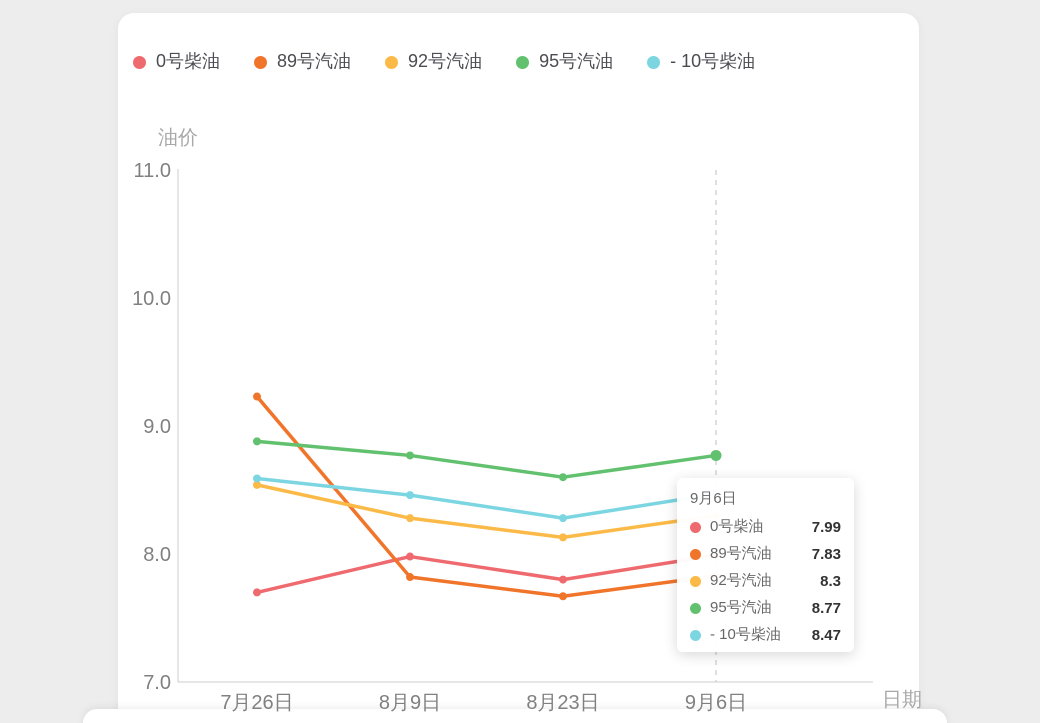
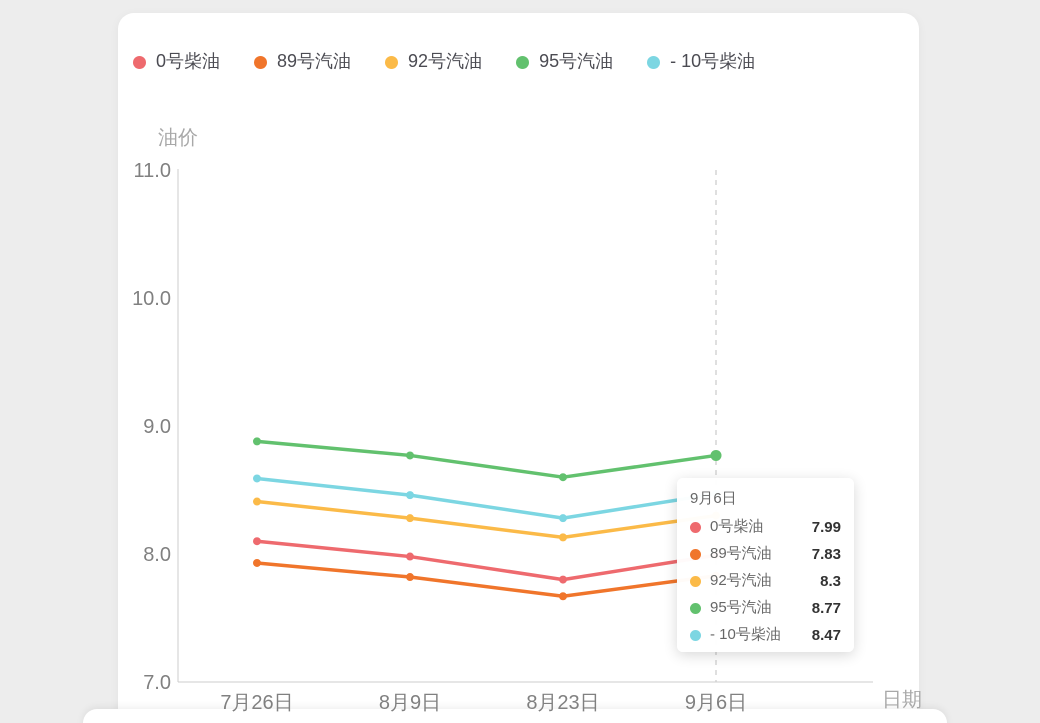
0号柴油/7月26日: 7.70 -> 8.10
89号汽油/7月26日: 9.23 -> 7.93
92号汽油/7月26日: 8.54 -> 8.41
